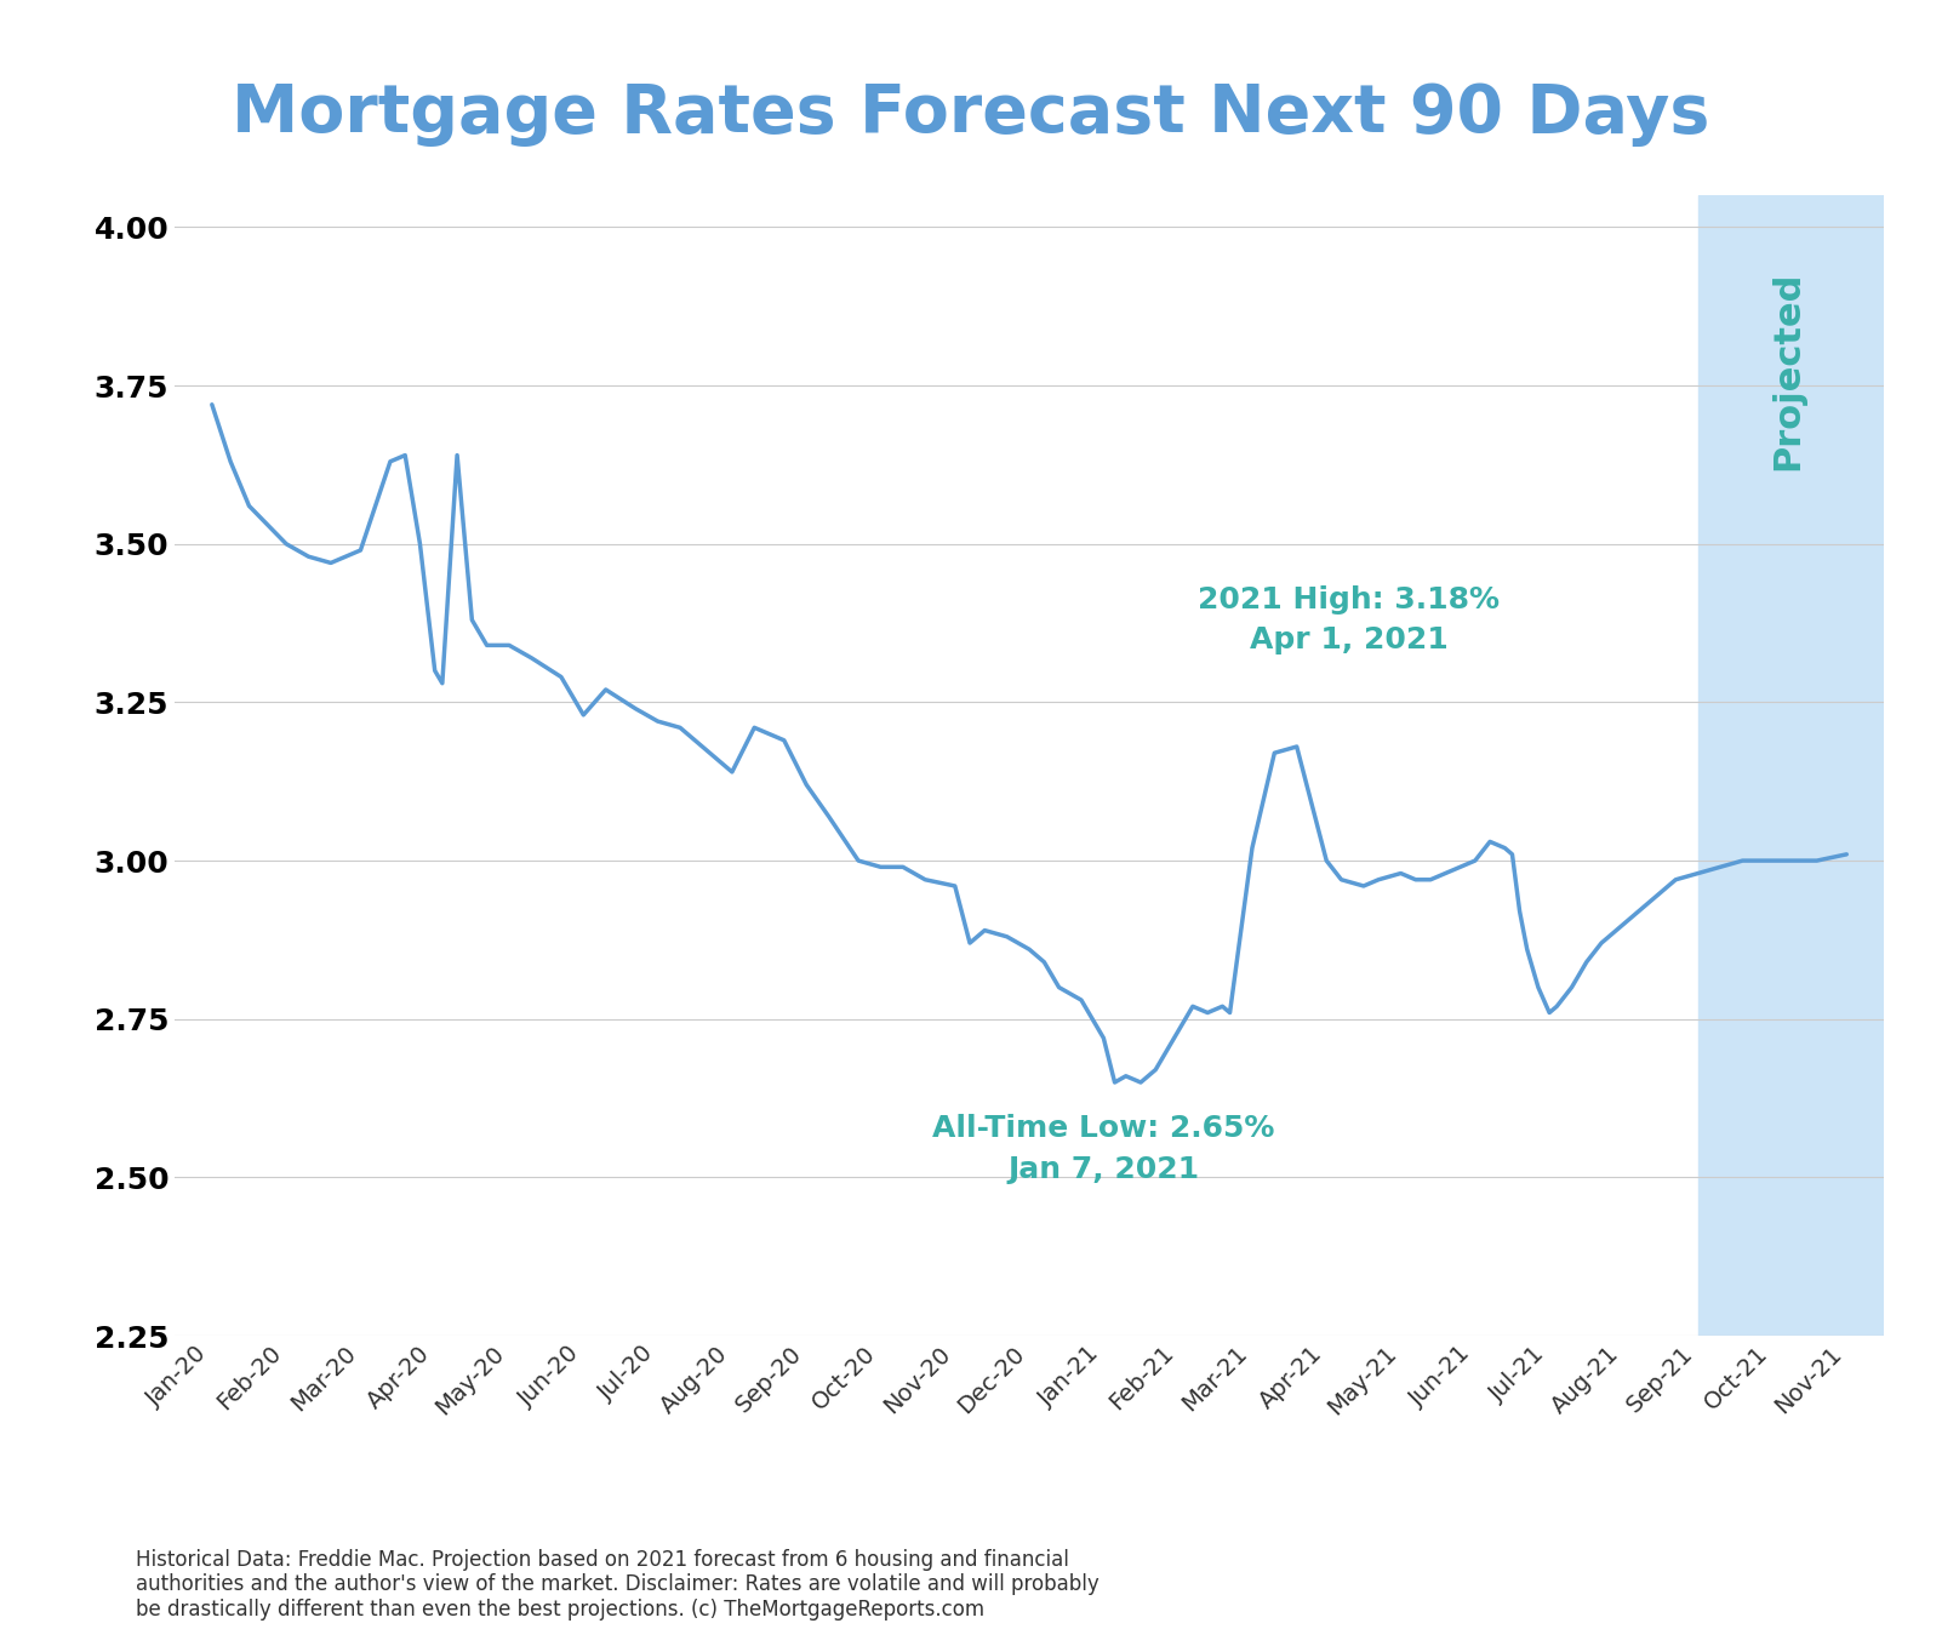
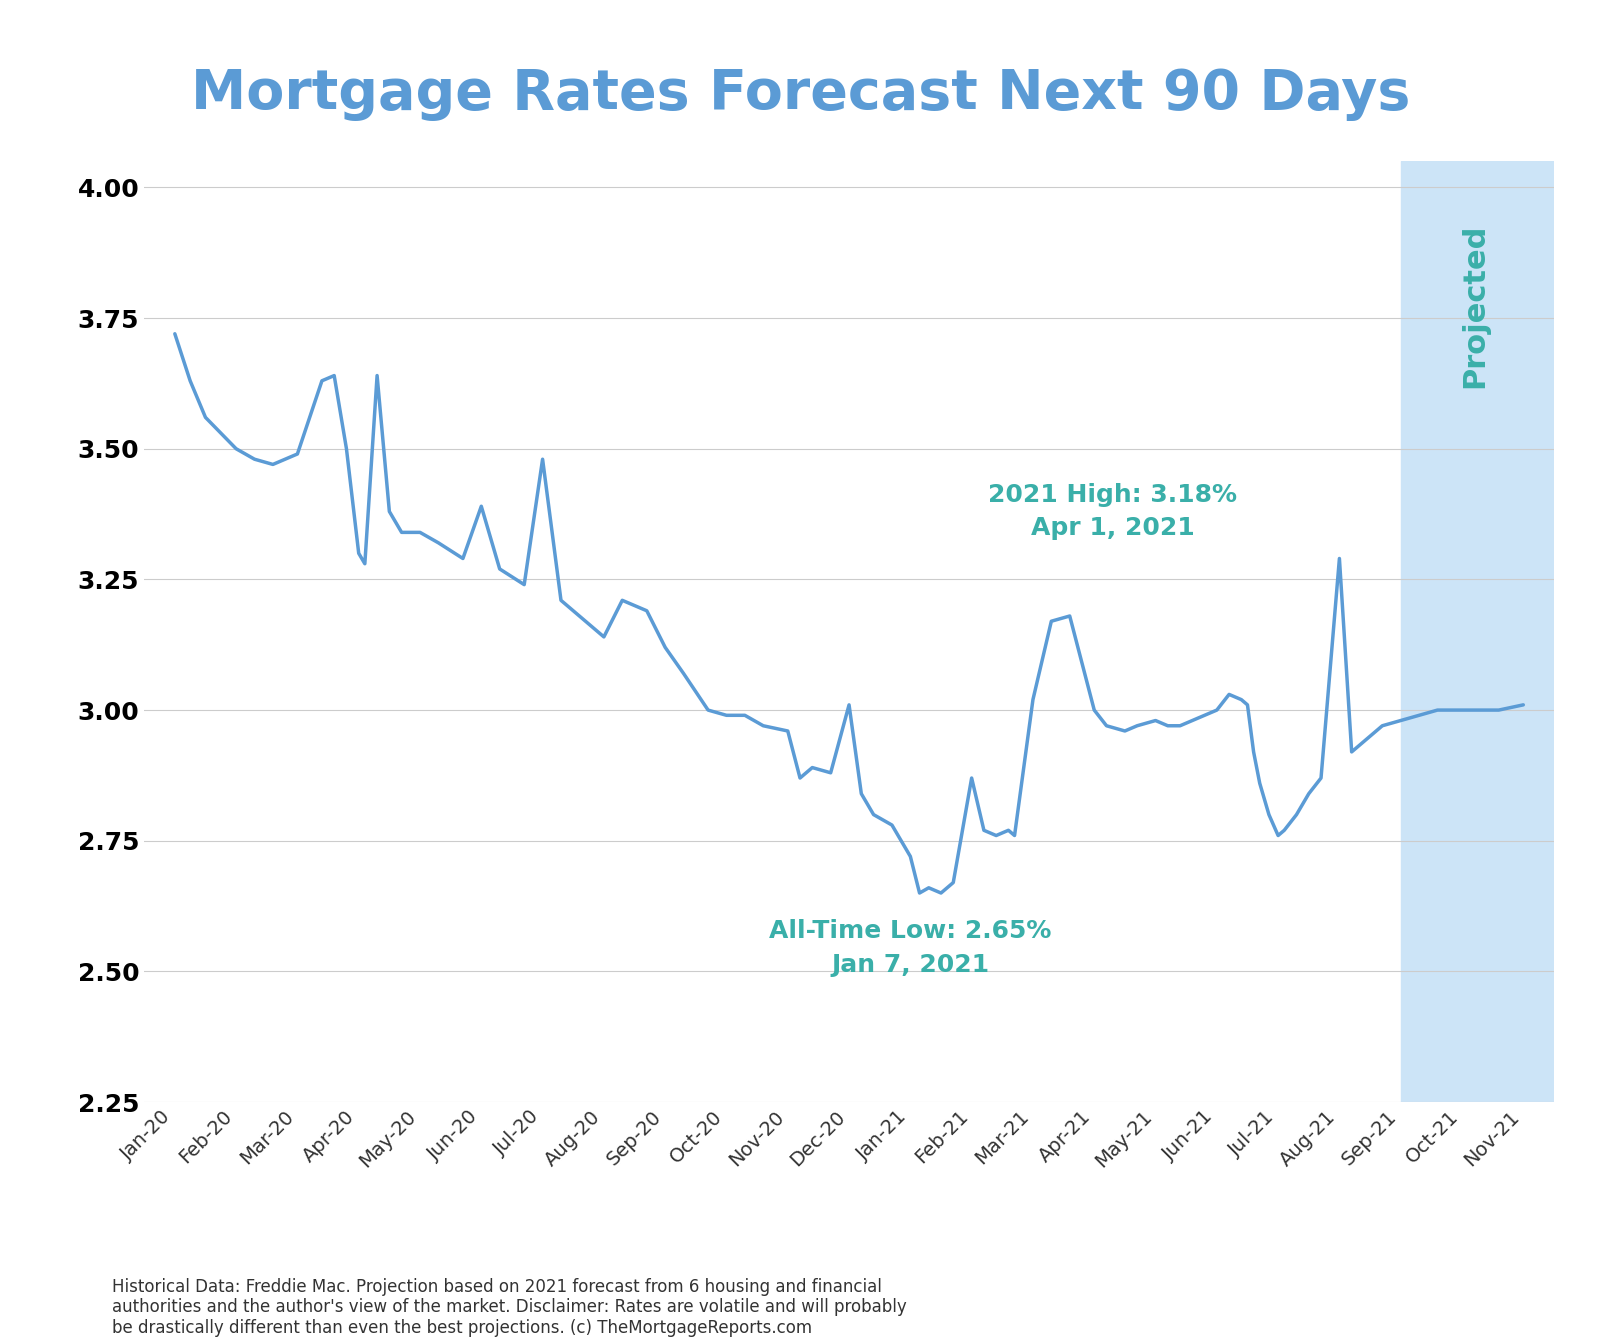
Jun-20: 3.23 -> 3.39
Jul-20: 3.22 -> 3.48
Dec-20: 2.86 -> 3.01
Feb-21: 2.73 -> 2.87
Aug-21: 2.90 -> 3.29
